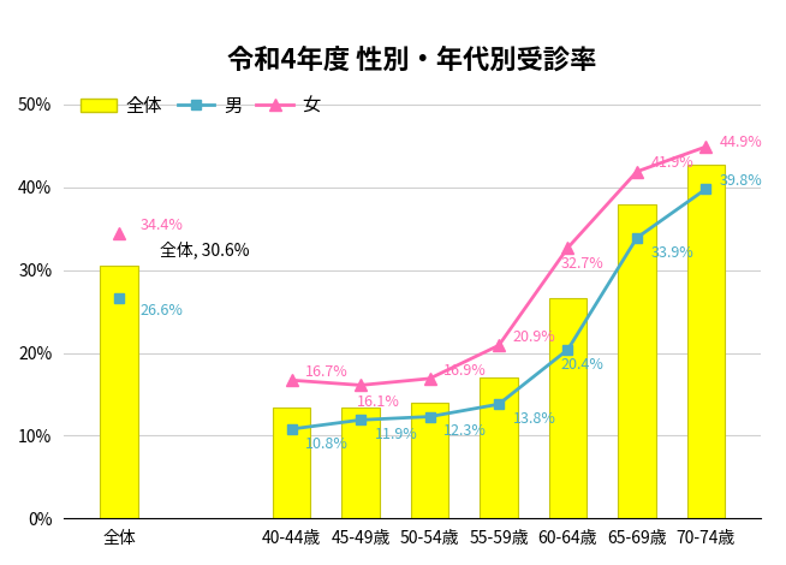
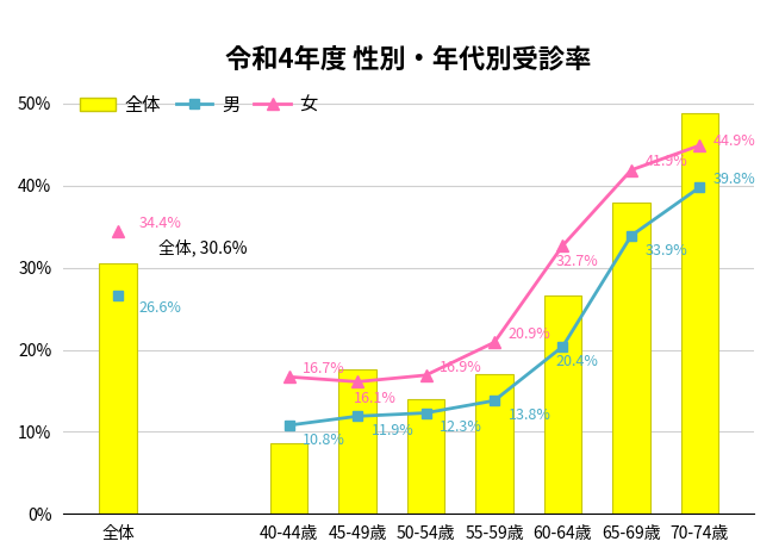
全体/40-44歳: 13.4% -> 8.6%
全体/45-49歳: 13.4% -> 17.6%
全体/70-74歳: 42.7% -> 48.8%
